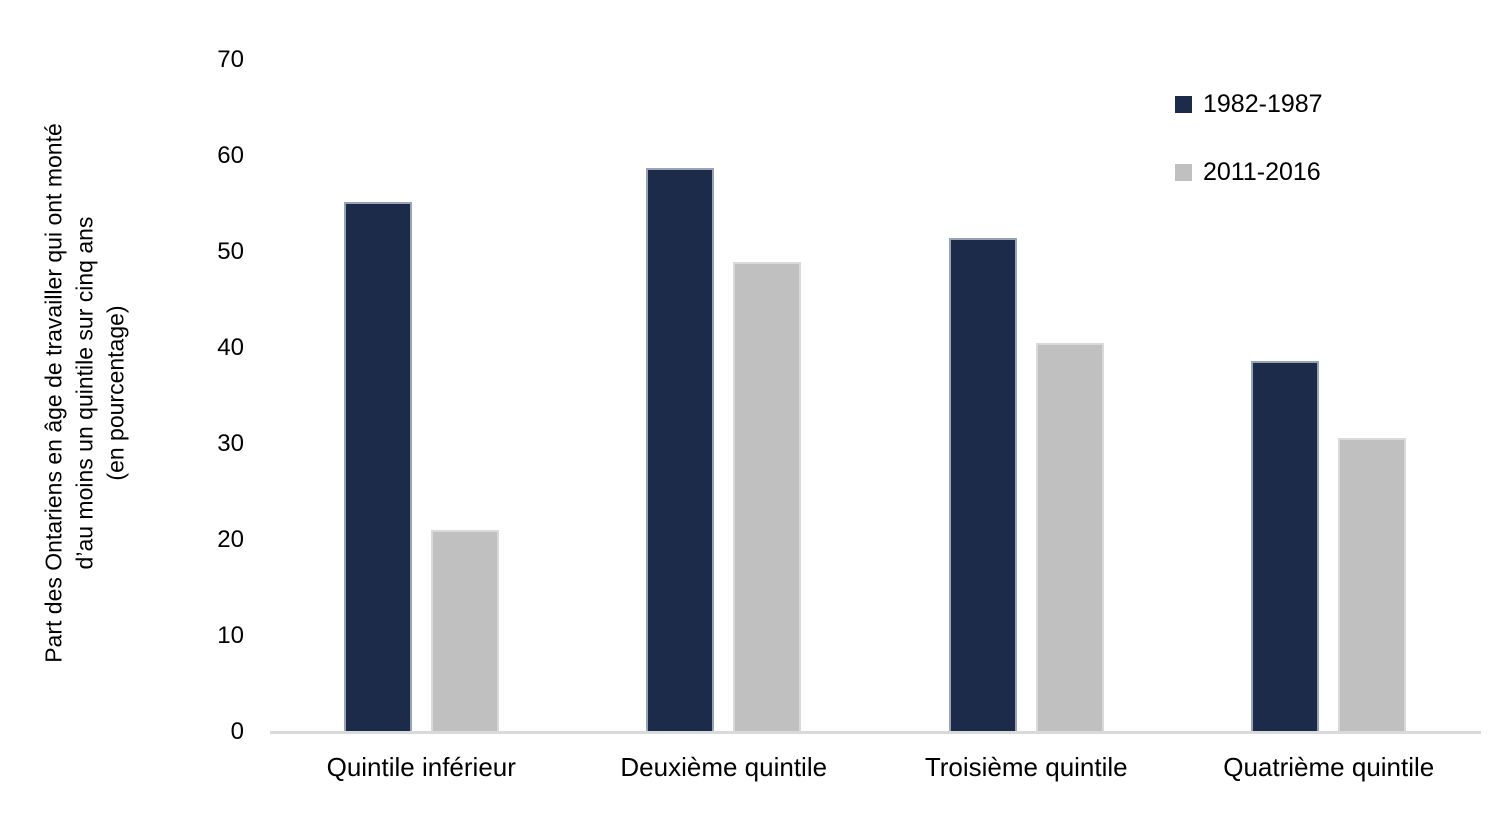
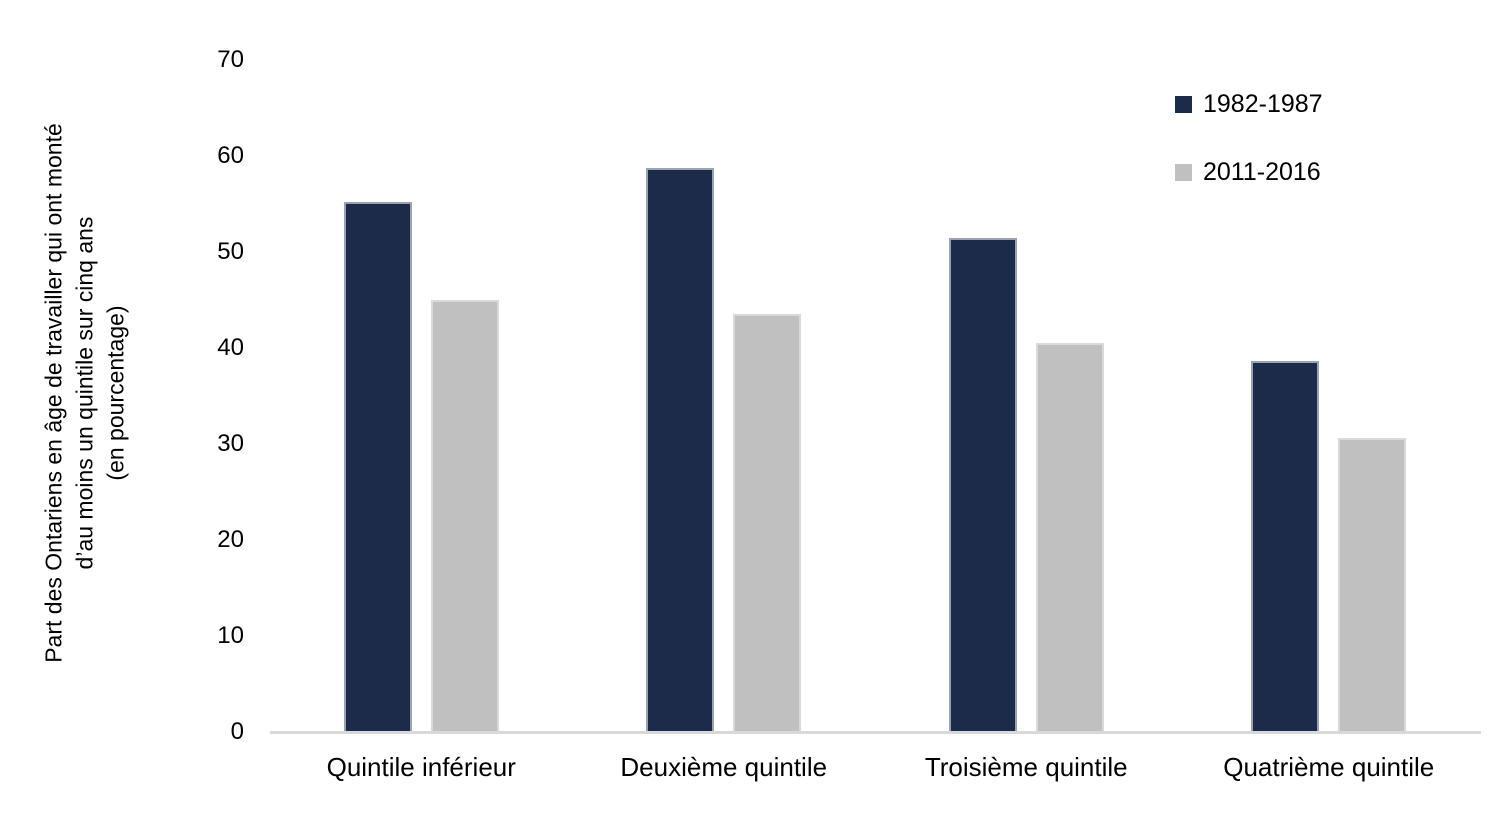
2011-2016/Quintile inférieur: 21 -> 45
2011-2016/Deuxième quintile: 49 -> 44
